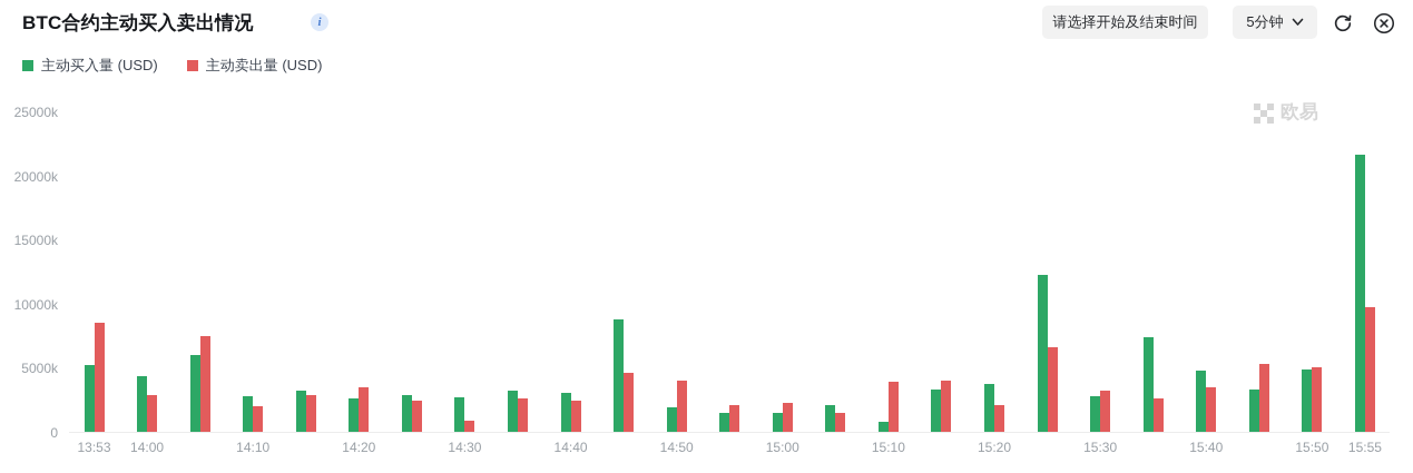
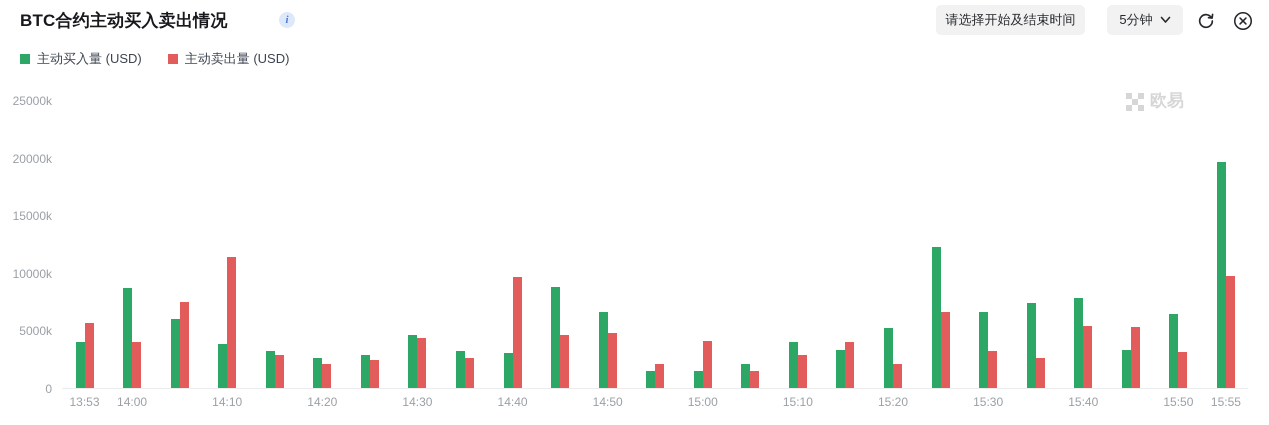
主动买入量 (USD)/13:53: 5200k -> 4000k
主动卖出量 (USD)/13:53: 8500k -> 5600k
主动买入量 (USD)/14:00: 4300k -> 8700k
主动卖出量 (USD)/14:00: 2900k -> 4000k
主动买入量 (USD)/14:10: 2800k -> 3800k
主动卖出量 (USD)/14:10: 2000k -> 11400k
主动卖出量 (USD)/14:20: 3500k -> 2100k
主动买入量 (USD)/14:30: 2700k -> 4600k
主动卖出量 (USD)/14:30: 900k -> 4300k
主动卖出量 (USD)/14:40: 2400k -> 9600k
主动买入量 (USD)/14:50: 1900k -> 6600k
主动卖出量 (USD)/14:50: 4000k -> 4800k
主动卖出量 (USD)/15:00: 2300k -> 4100k
主动买入量 (USD)/15:10: 800k -> 4000k
主动卖出量 (USD)/15:10: 3900k -> 2900k
主动买入量 (USD)/15:20: 3700k -> 5200k
主动买入量 (USD)/15:30: 2800k -> 6600k
主动买入量 (USD)/15:40: 4800k -> 7800k
主动卖出量 (USD)/15:40: 3500k -> 5400k
主动买入量 (USD)/15:50: 4900k -> 6400k
主动卖出量 (USD)/15:50: 5000k -> 3100k
主动买入量 (USD)/15:55: 21600k -> 19600k
